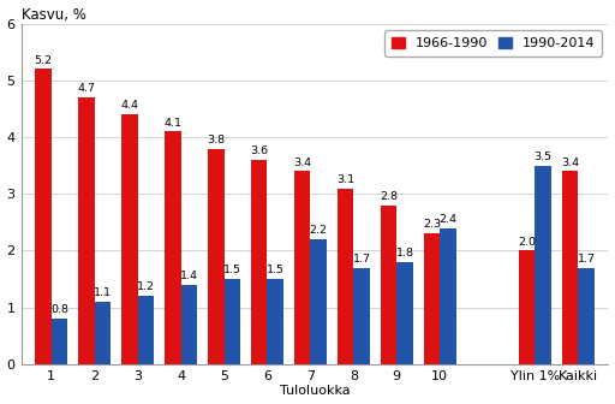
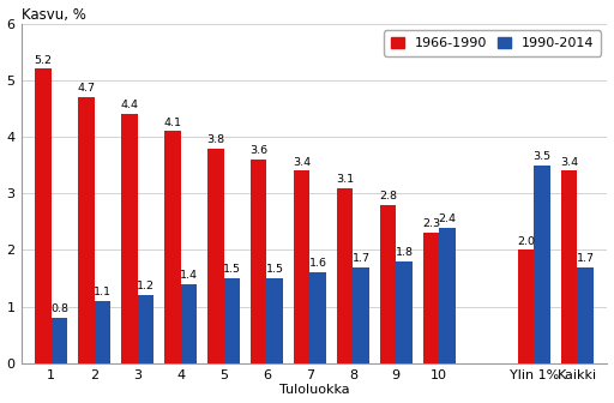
1990-2014/7: 2.2 -> 1.6
